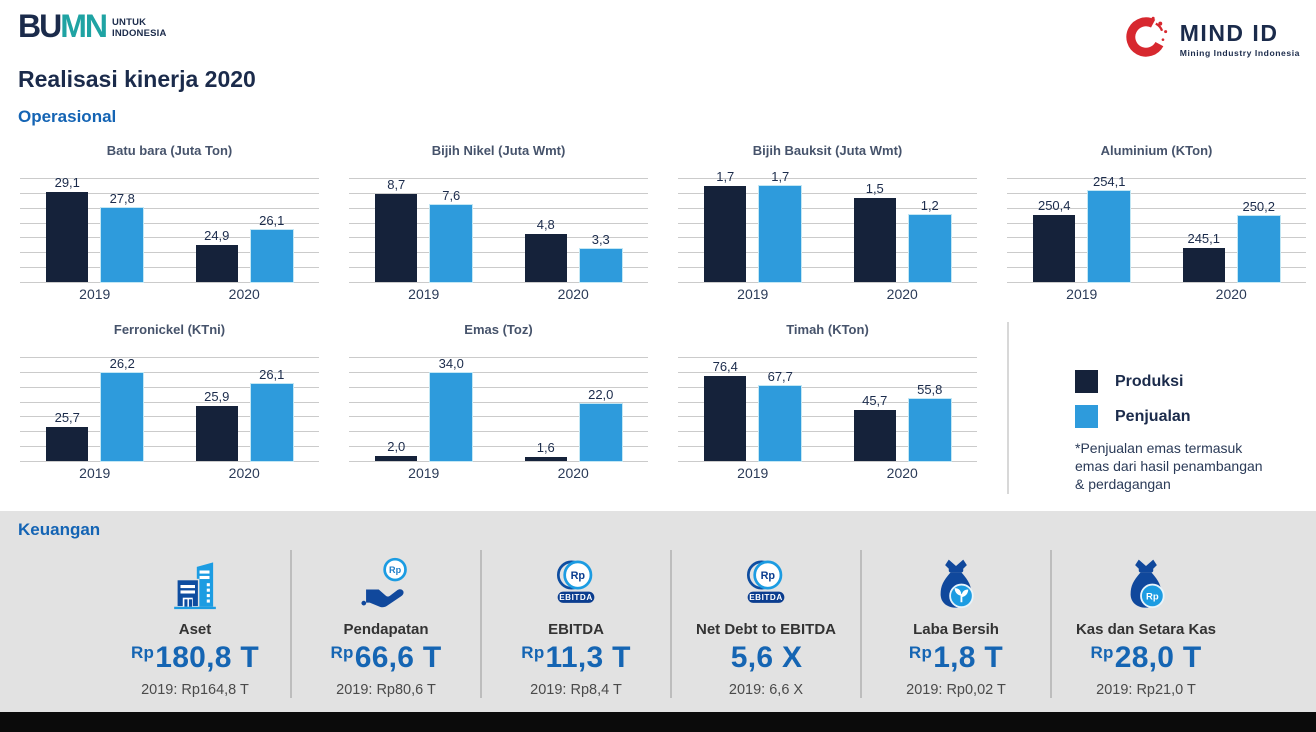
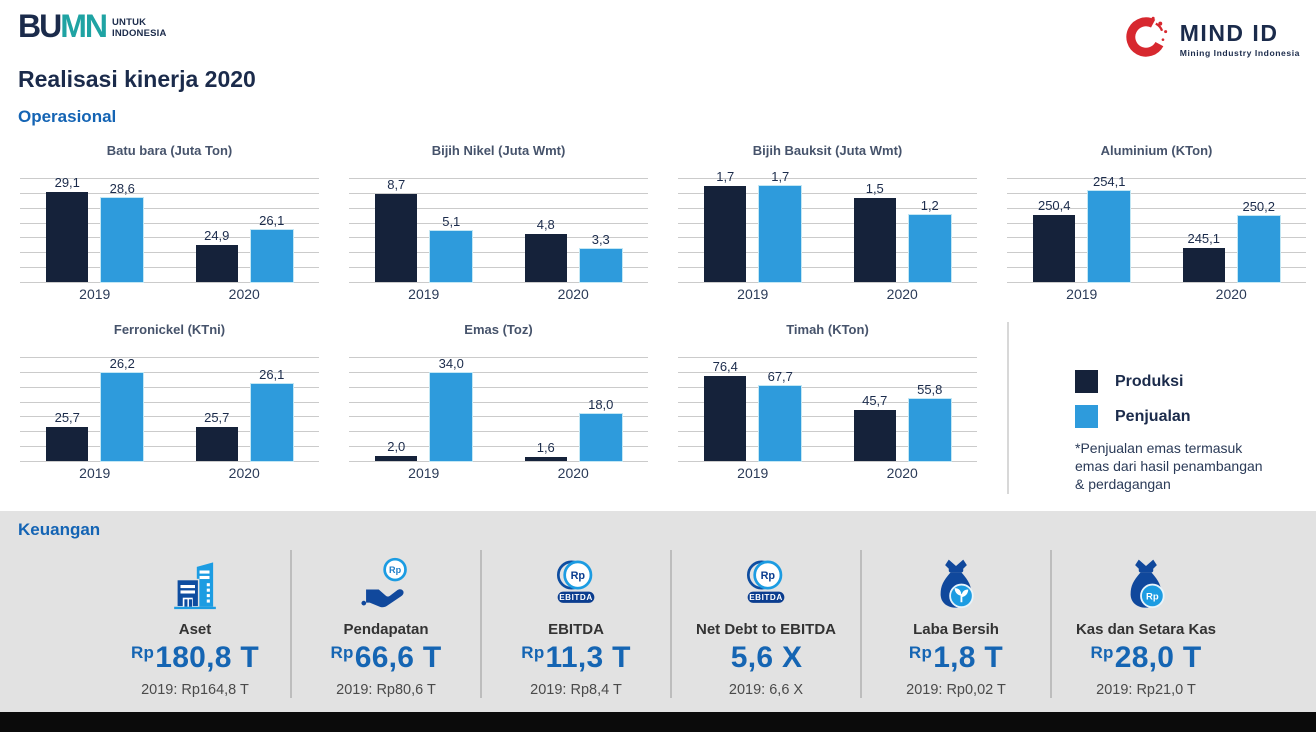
Batu bara (Juta Ton)/Penjualan/2019: 27,8 -> 28,6
Bijih Nikel (Juta Wmt)/Penjualan/2019: 7,6 -> 5,1
Ferronickel (KTni)/Produksi/2020: 25,9 -> 25,7
Emas (Toz)/Penjualan/2020: 22,0 -> 18,0
